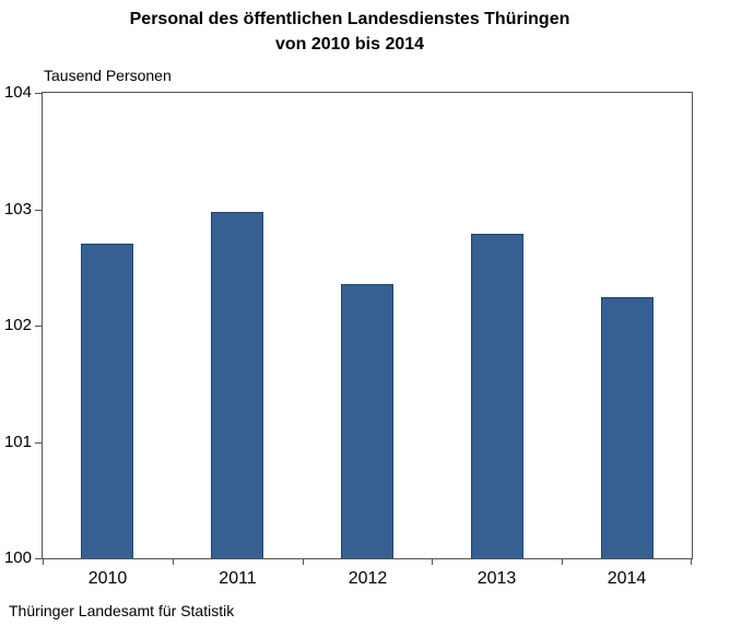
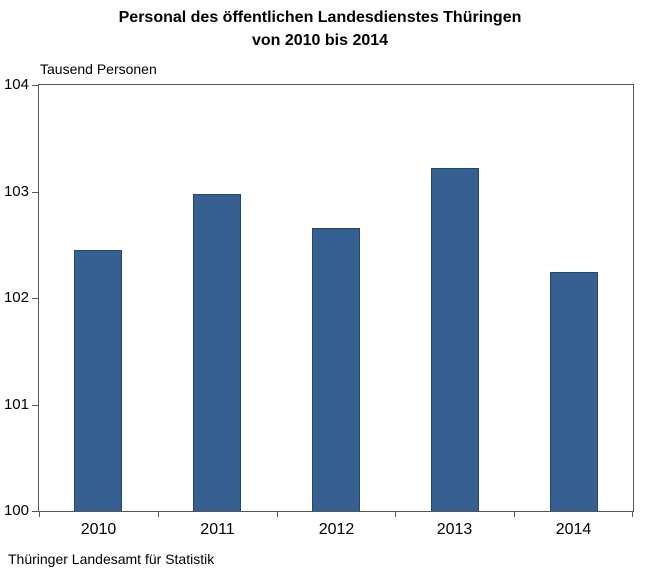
2010: 102.70 -> 102.45
2012: 102.36 -> 102.66
2013: 102.79 -> 103.22
